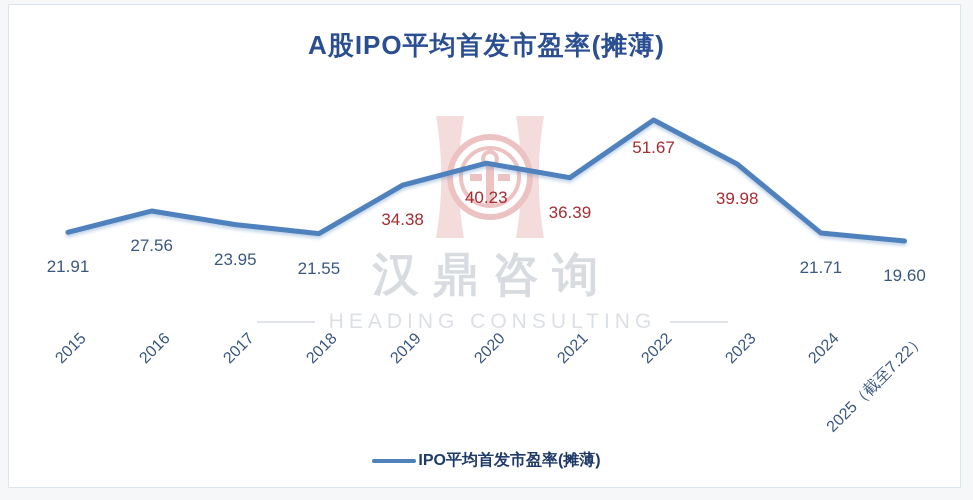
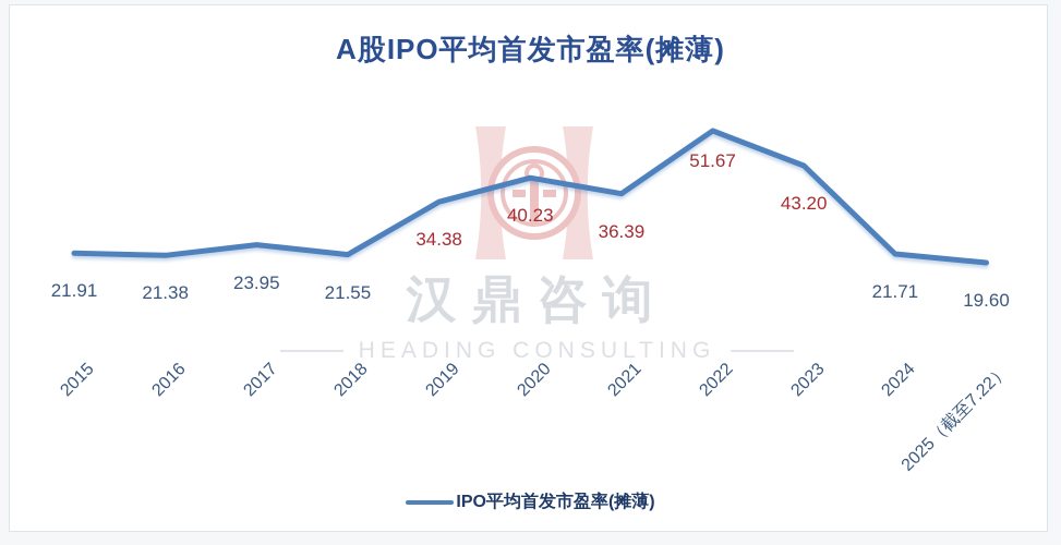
2016: 27.56 -> 21.38
2023: 39.98 -> 43.20
